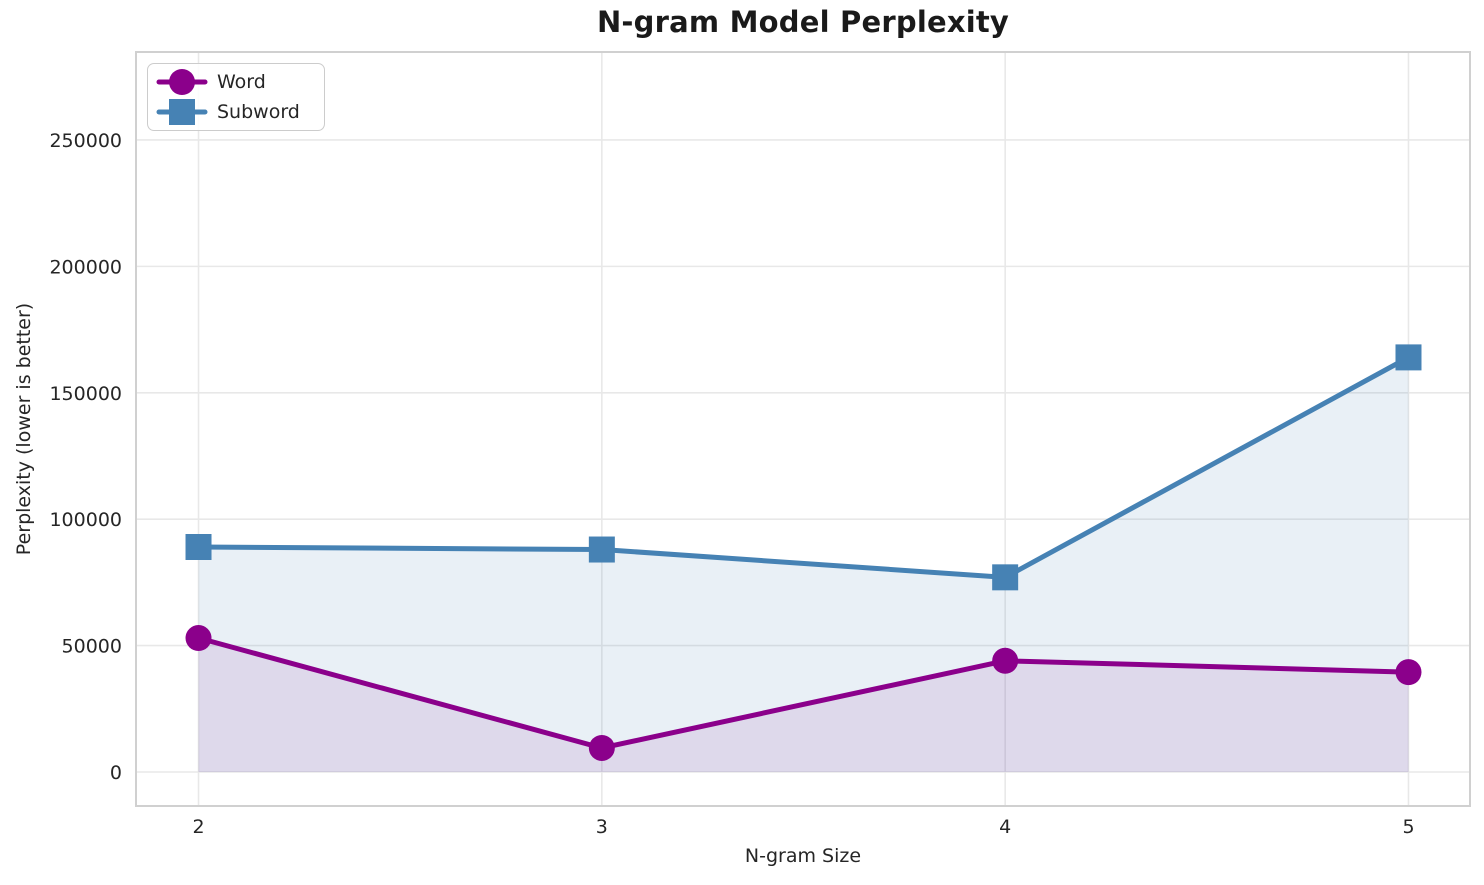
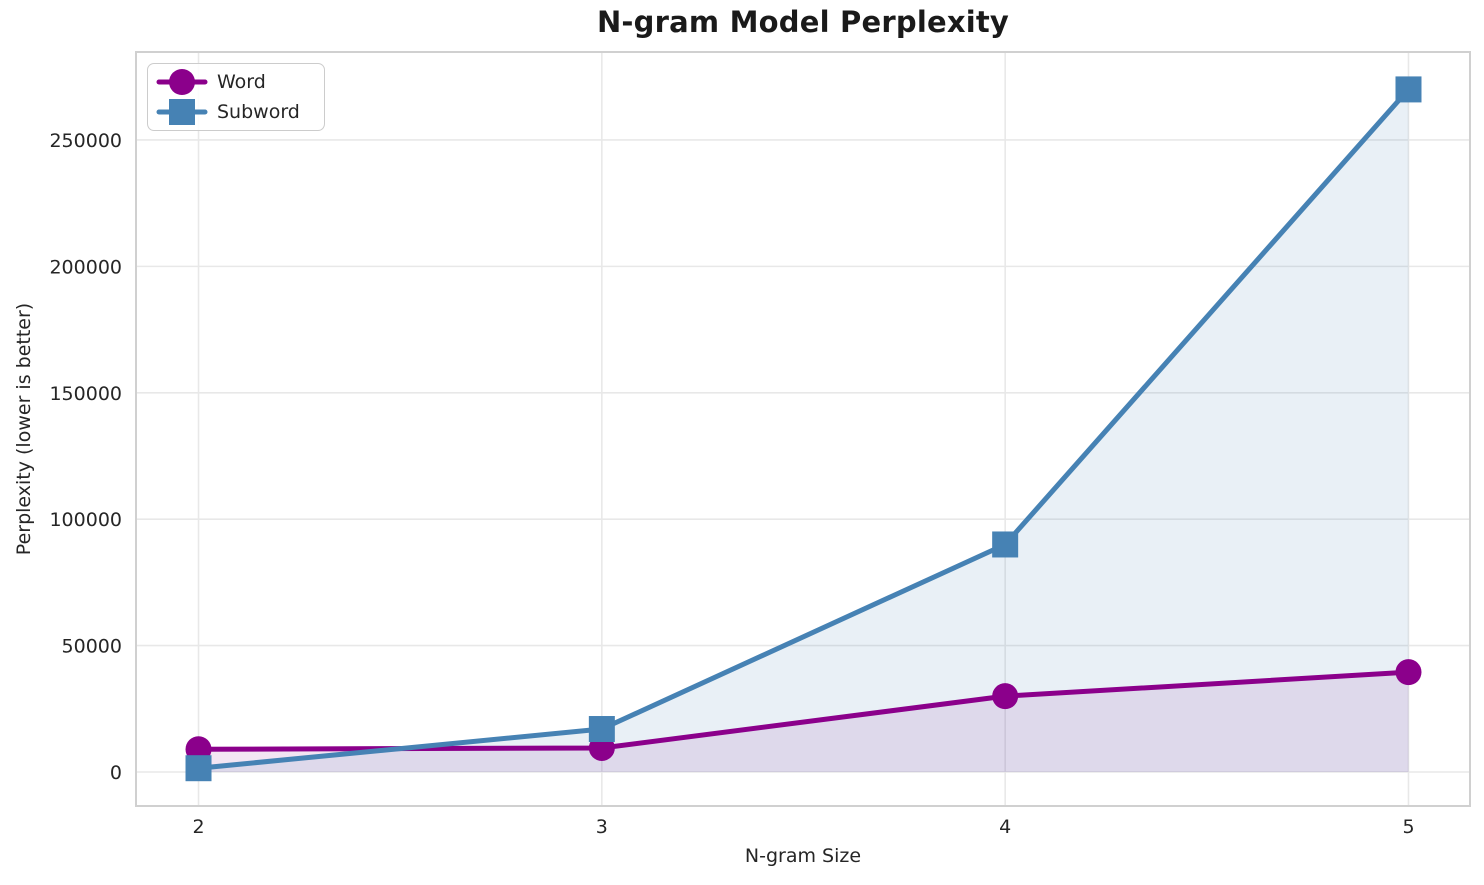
Word/2: 53000 -> 9000
Subword/2: 89000 -> 2000
Subword/3: 88000 -> 17000
Word/4: 44000 -> 30000
Subword/4: 77000 -> 90000
Subword/5: 164000 -> 270000
